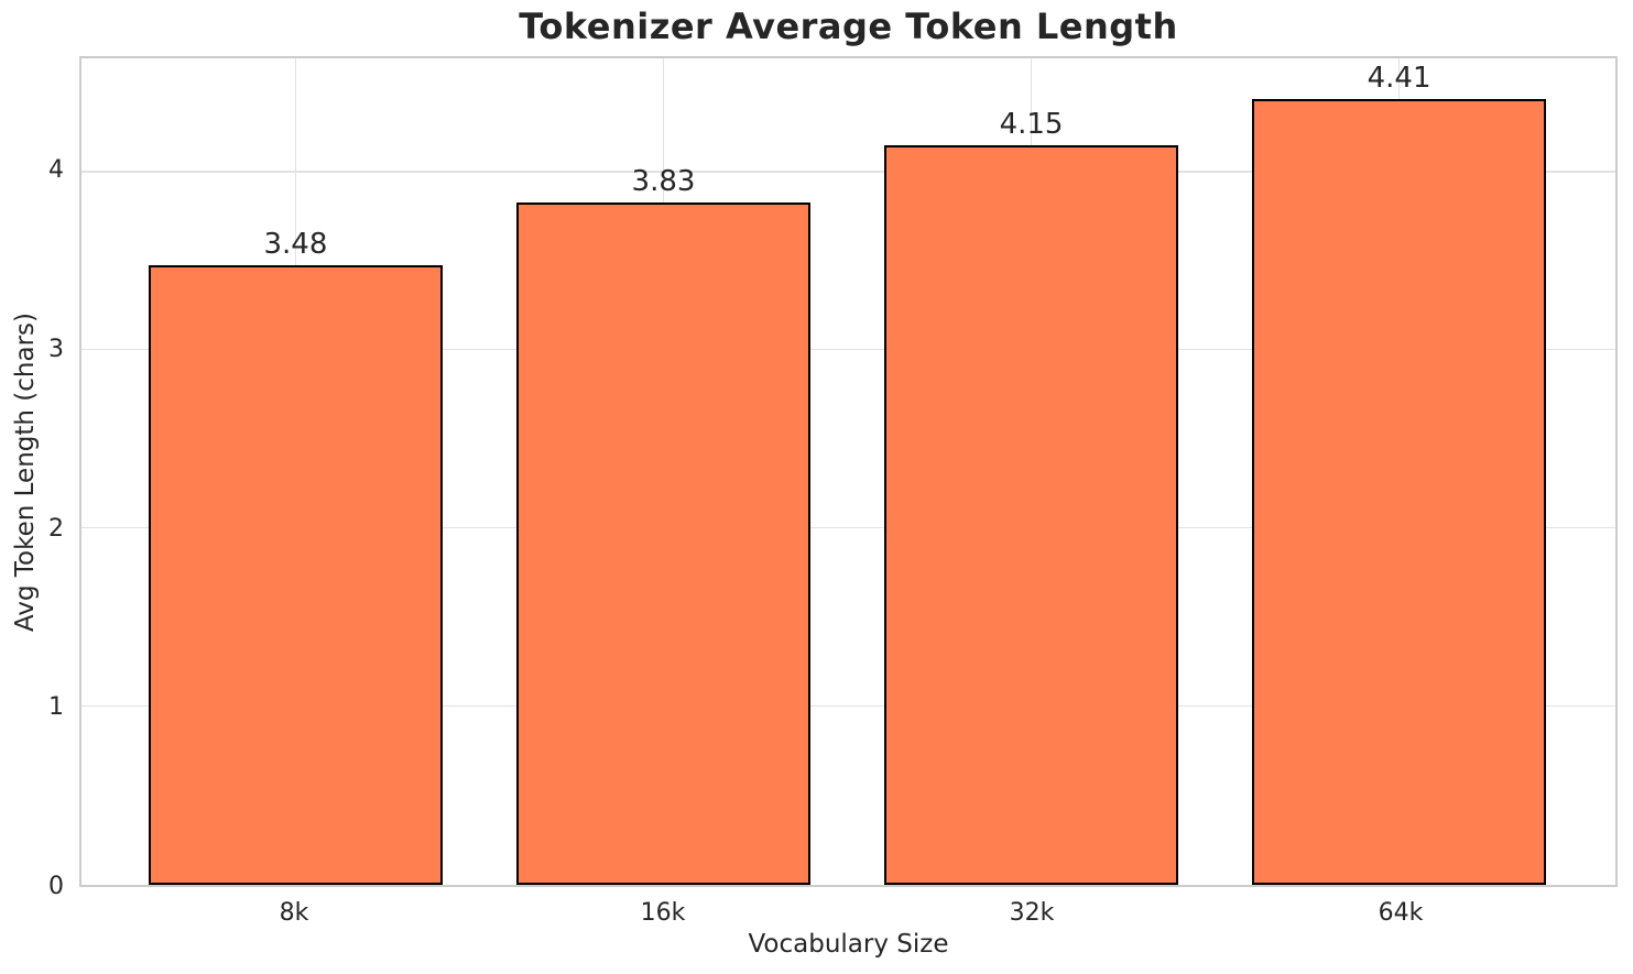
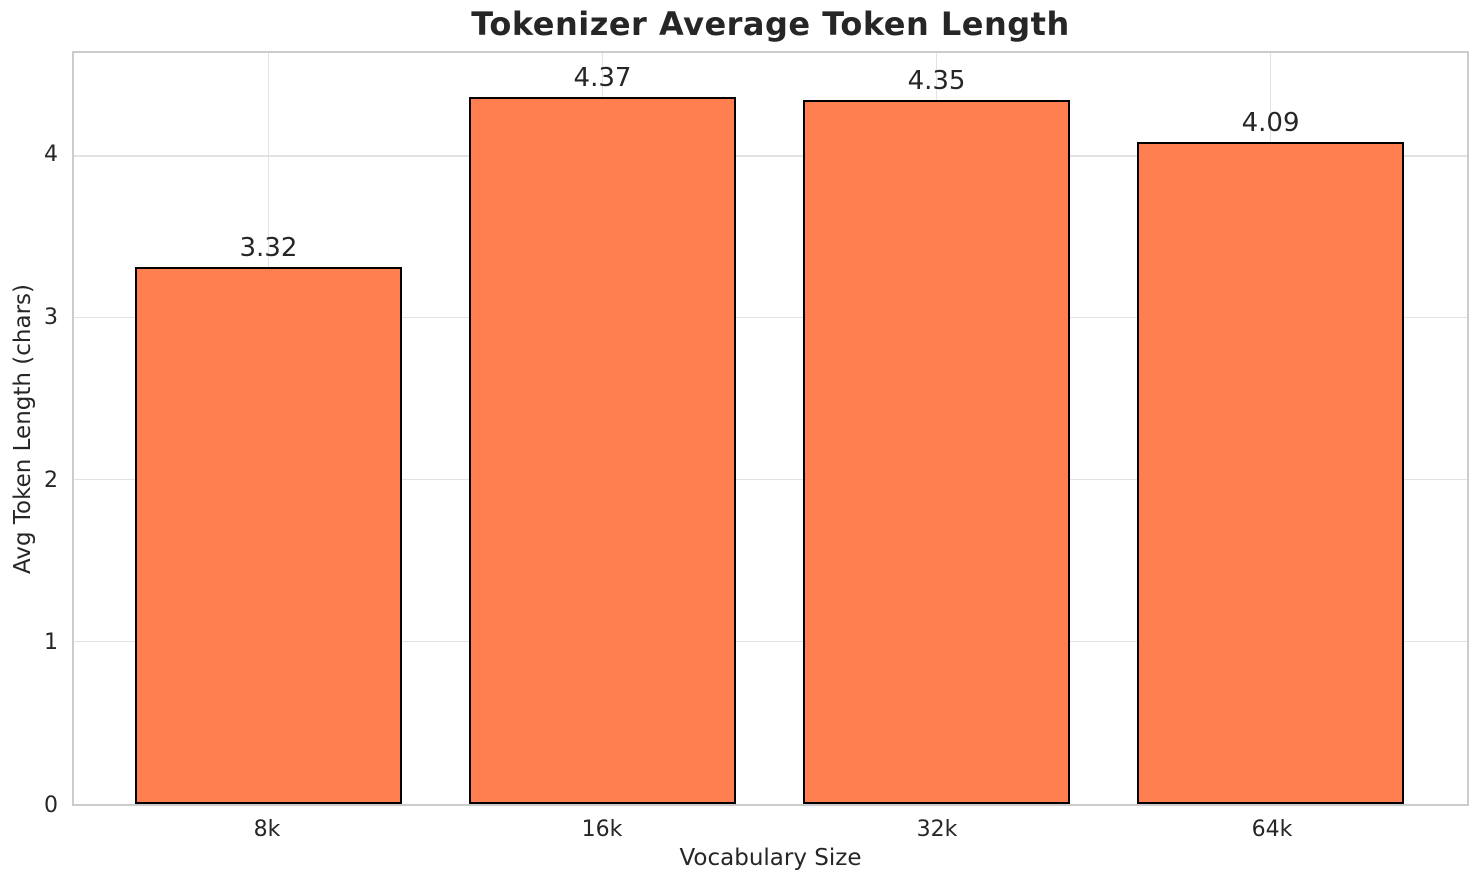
8k: 3.48 -> 3.32
16k: 3.83 -> 4.37
32k: 4.15 -> 4.35
64k: 4.41 -> 4.09
